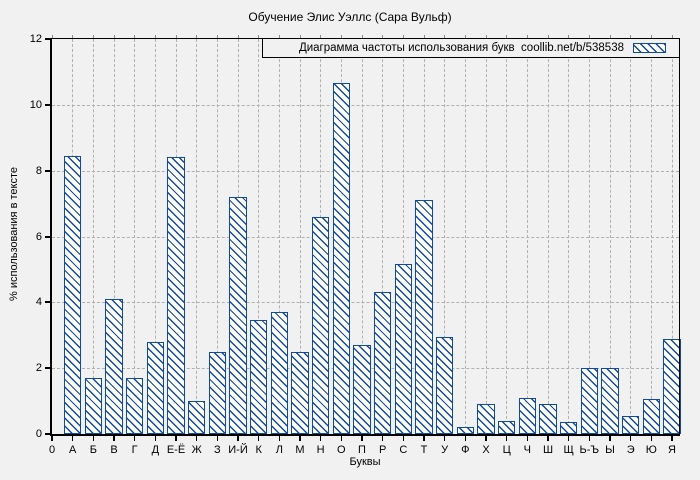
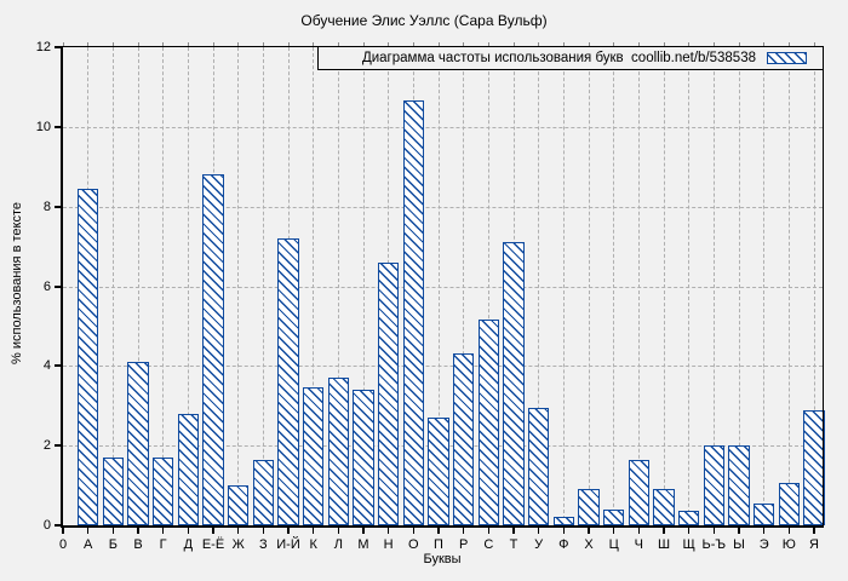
Е-Ё: 8.4 -> 8.8
З: 2.5 -> 1.6
М: 2.5 -> 3.4
Ч: 1.1 -> 1.6
